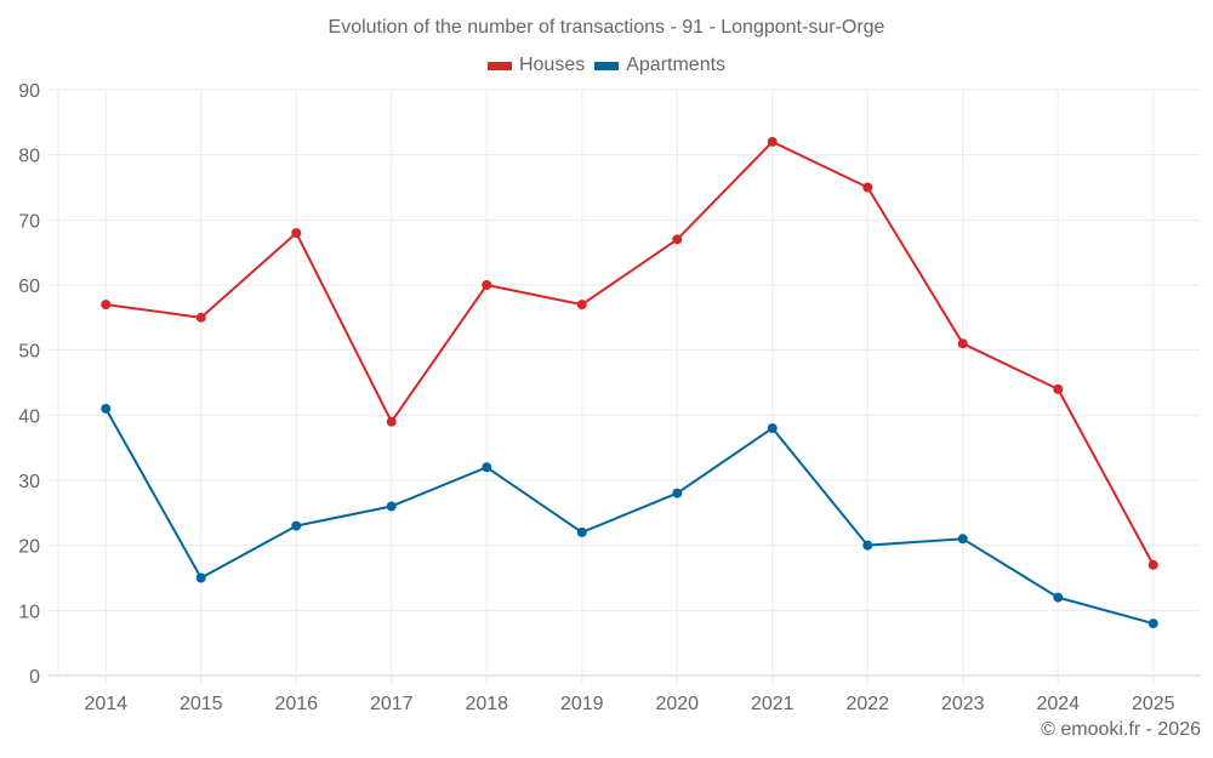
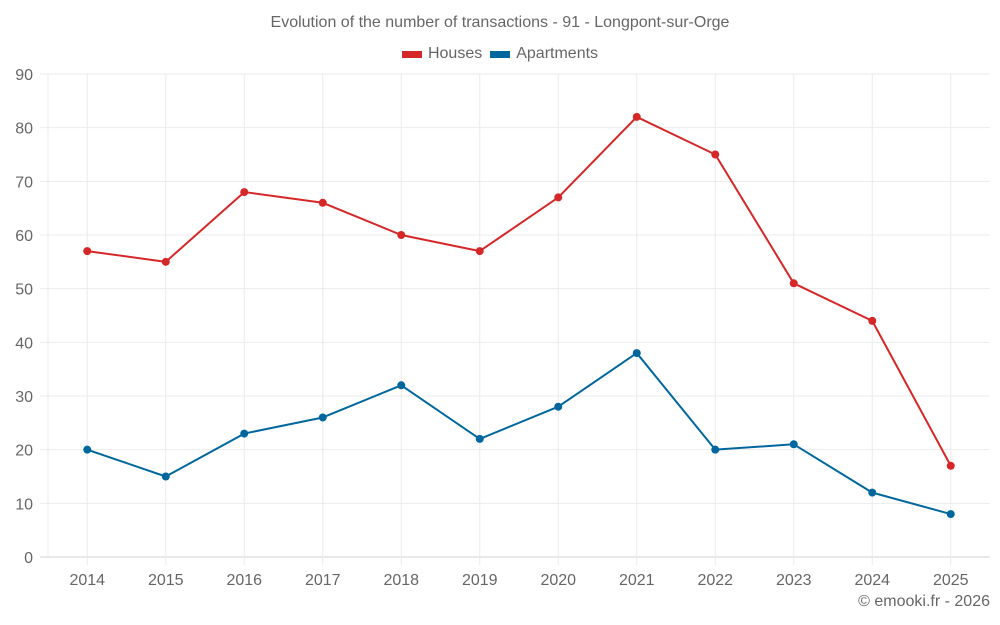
Apartments/2014: 41 -> 20
Houses/2017: 39 -> 66
